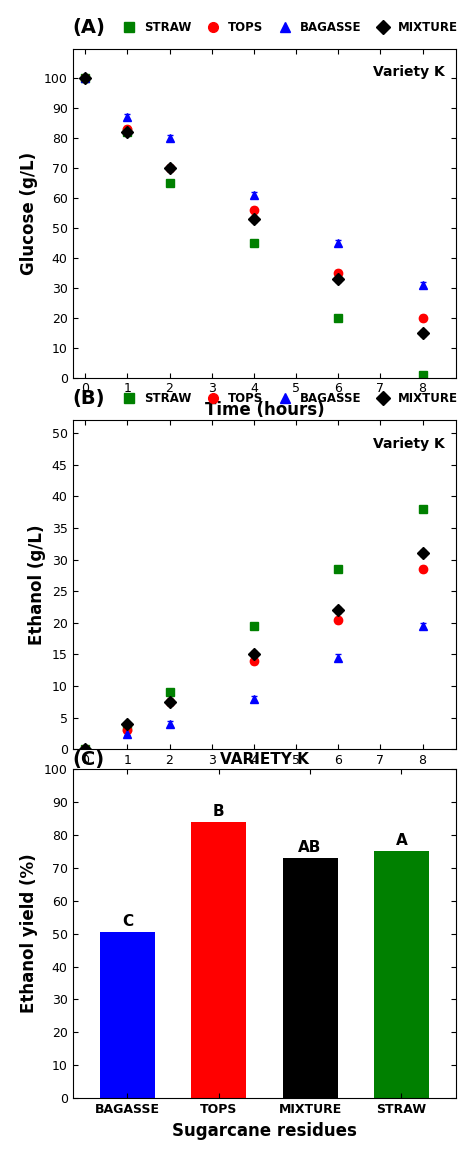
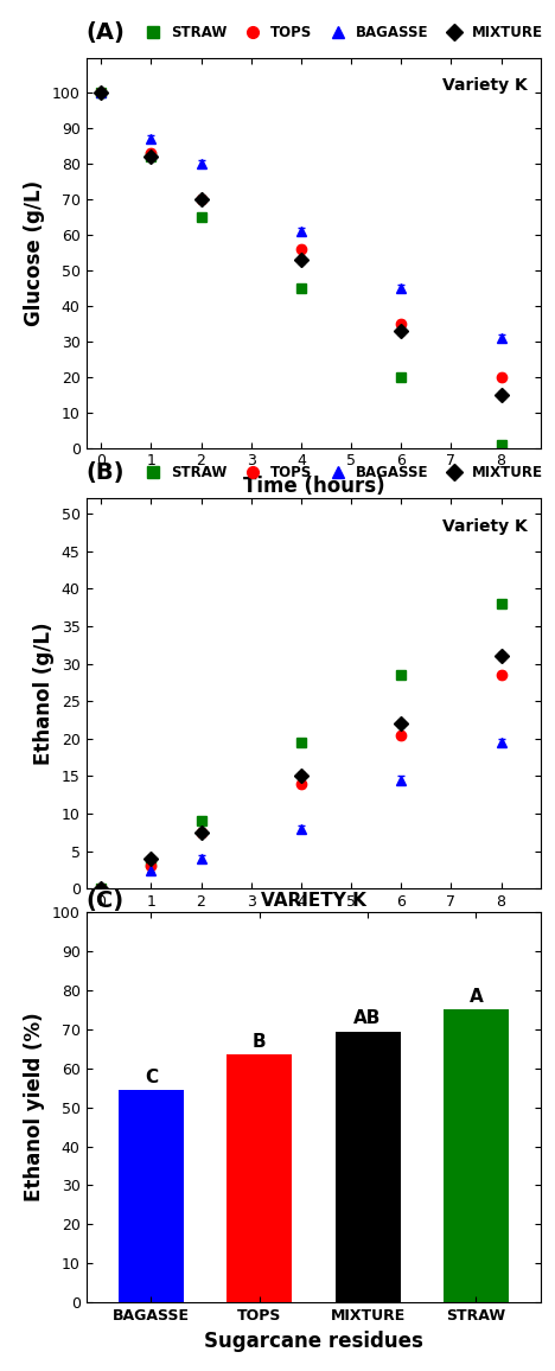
VARIETY K/BAGASSE: 50.5 -> 54.5
VARIETY K/TOPS: 84.0 -> 63.5
VARIETY K/MIXTURE: 73.0 -> 69.5
